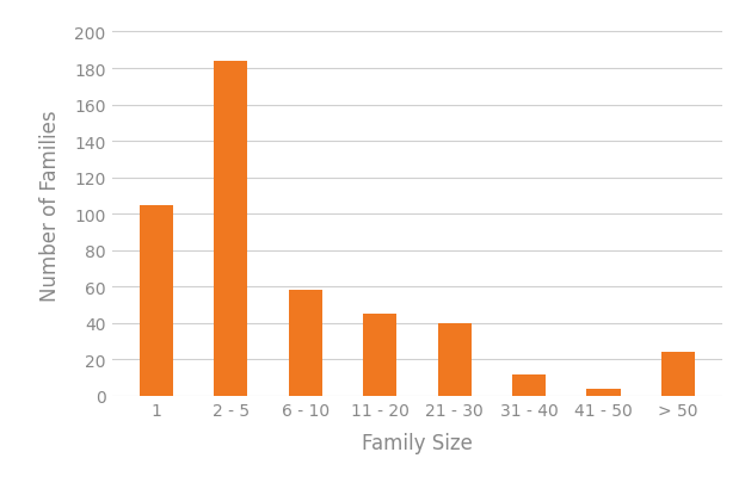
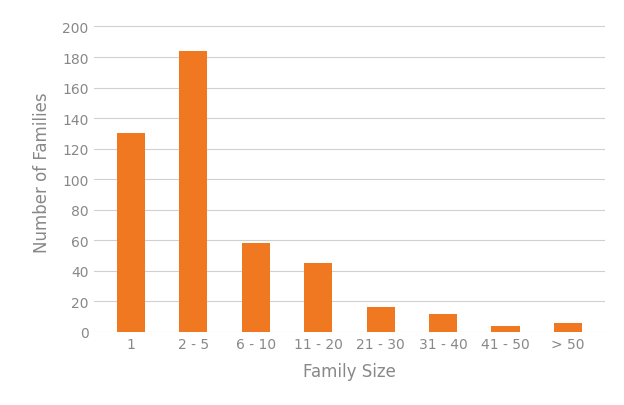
1: 105 -> 130
21 - 30: 40 -> 16
> 50: 24 -> 6
